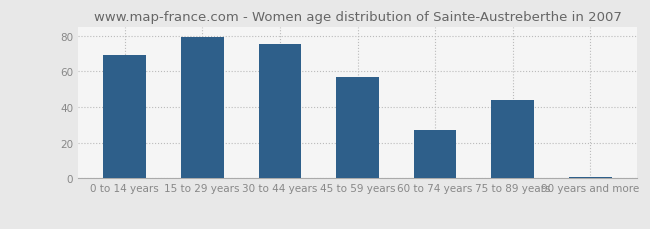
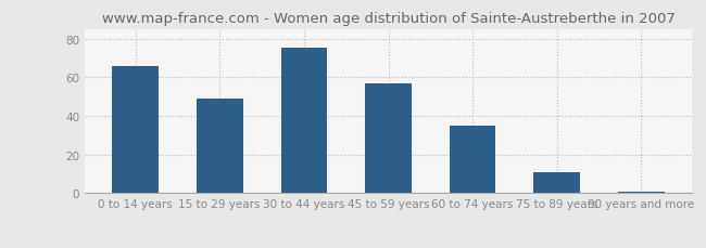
0 to 14 years: 69 -> 66
15 to 29 years: 79 -> 49
60 to 74 years: 27 -> 35
75 to 89 years: 44 -> 11
